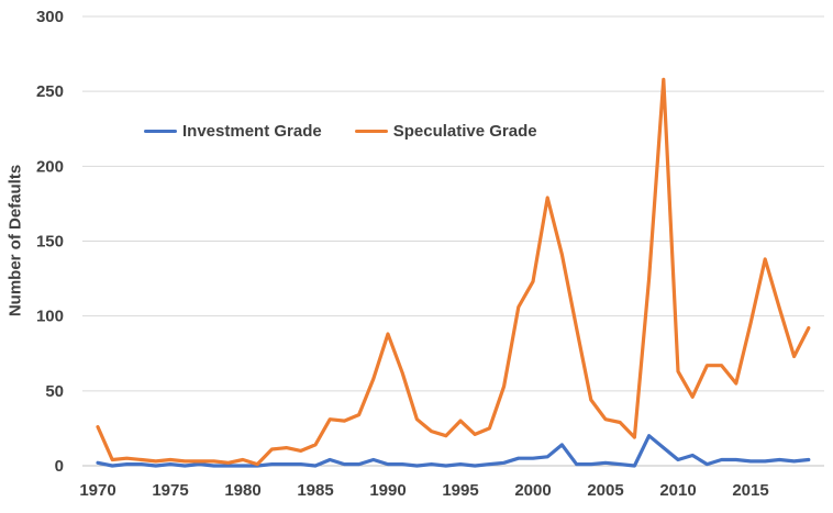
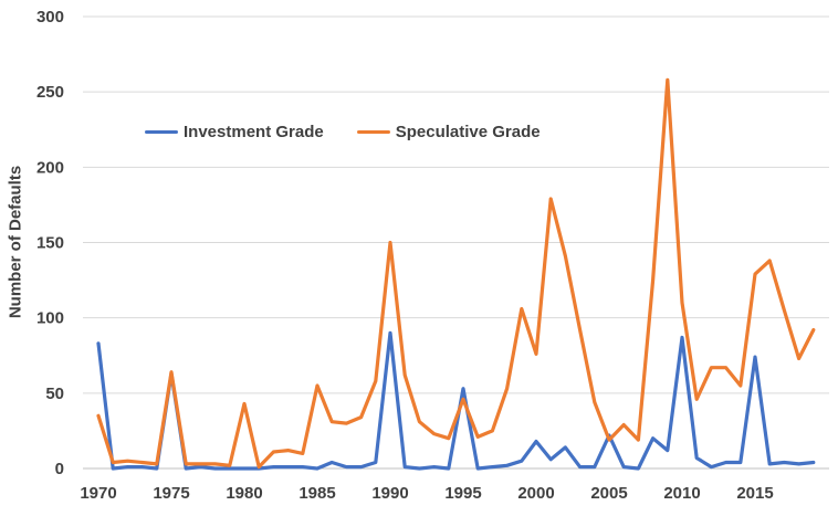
Investment Grade/1970: 2 -> 83
Speculative Grade/1970: 26 -> 35
Investment Grade/1975: 1 -> 63
Speculative Grade/1975: 4 -> 64
Speculative Grade/1980: 4 -> 43
Speculative Grade/1985: 14 -> 55
Investment Grade/1990: 1 -> 90
Speculative Grade/1990: 88 -> 150
Investment Grade/1995: 1 -> 53
Speculative Grade/1995: 30 -> 46
Investment Grade/2000: 5 -> 18
Speculative Grade/2000: 123 -> 76
Investment Grade/2005: 2 -> 22
Speculative Grade/2005: 31 -> 19
Investment Grade/2010: 4 -> 87
Speculative Grade/2010: 63 -> 110
Investment Grade/2015: 3 -> 74
Speculative Grade/2015: 95 -> 129
